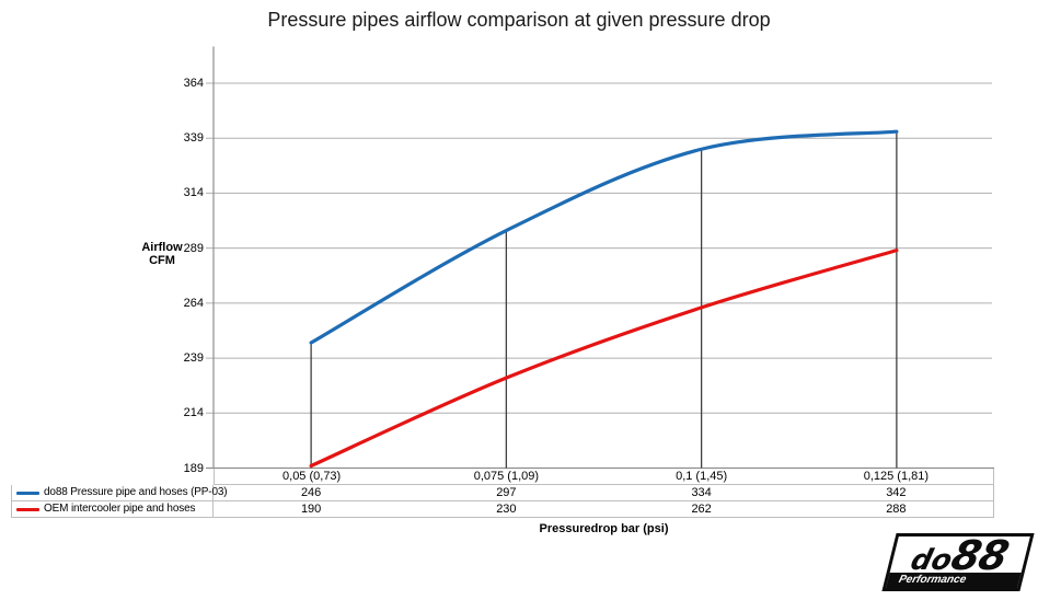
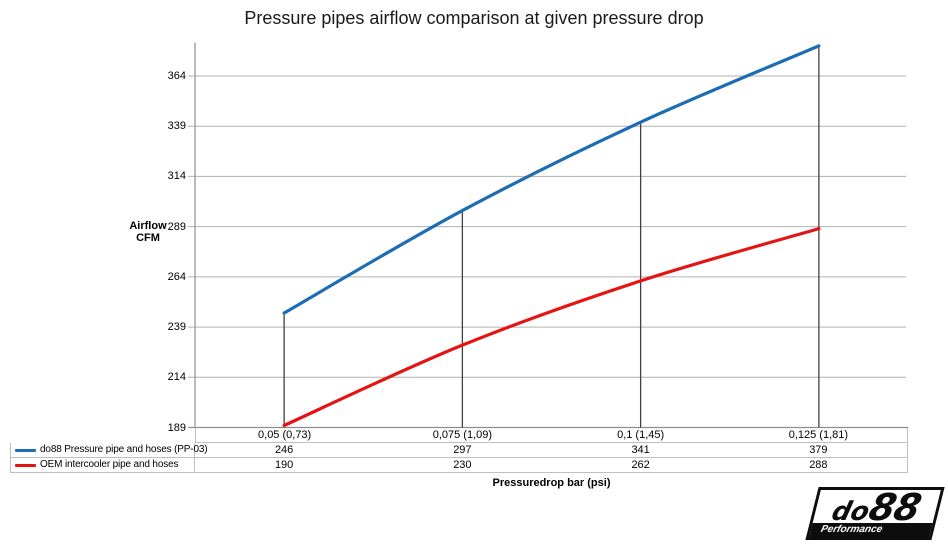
do88 Pressure pipe and hoses (PP-03)/0,1 (1,45): 334 -> 341
do88 Pressure pipe and hoses (PP-03)/0,125 (1,81): 342 -> 379
